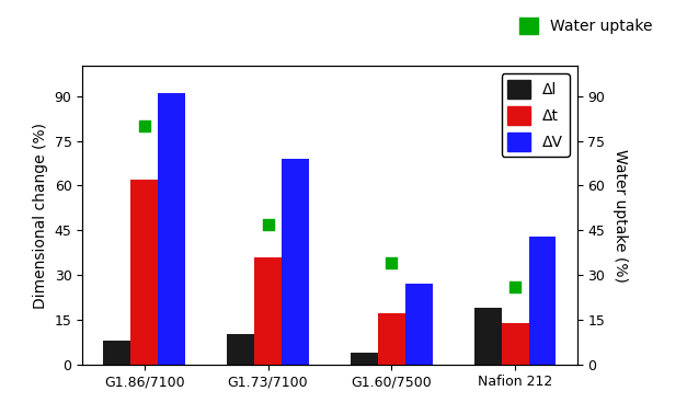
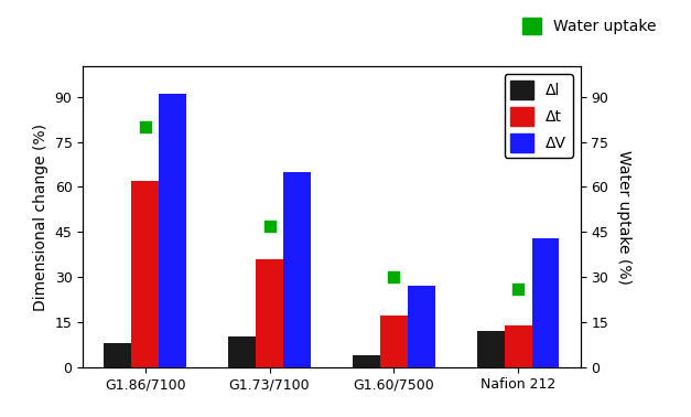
ΔV/G1.73/7100: 69 -> 65
Water uptake/G1.60/7500: 34 -> 30
Δl/Nafion 212: 19 -> 12
